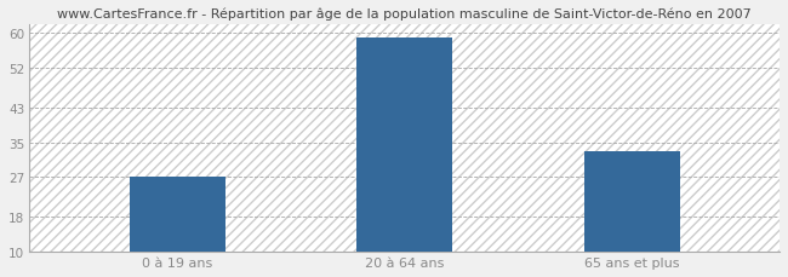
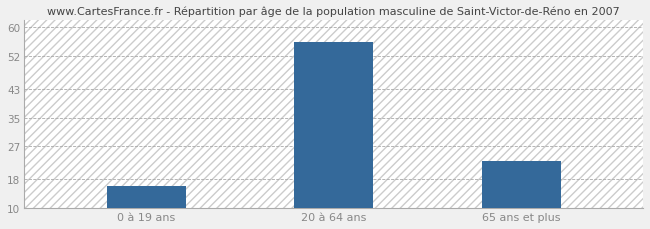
0 à 19 ans: 27 -> 16
20 à 64 ans: 59 -> 56
65 ans et plus: 33 -> 23
